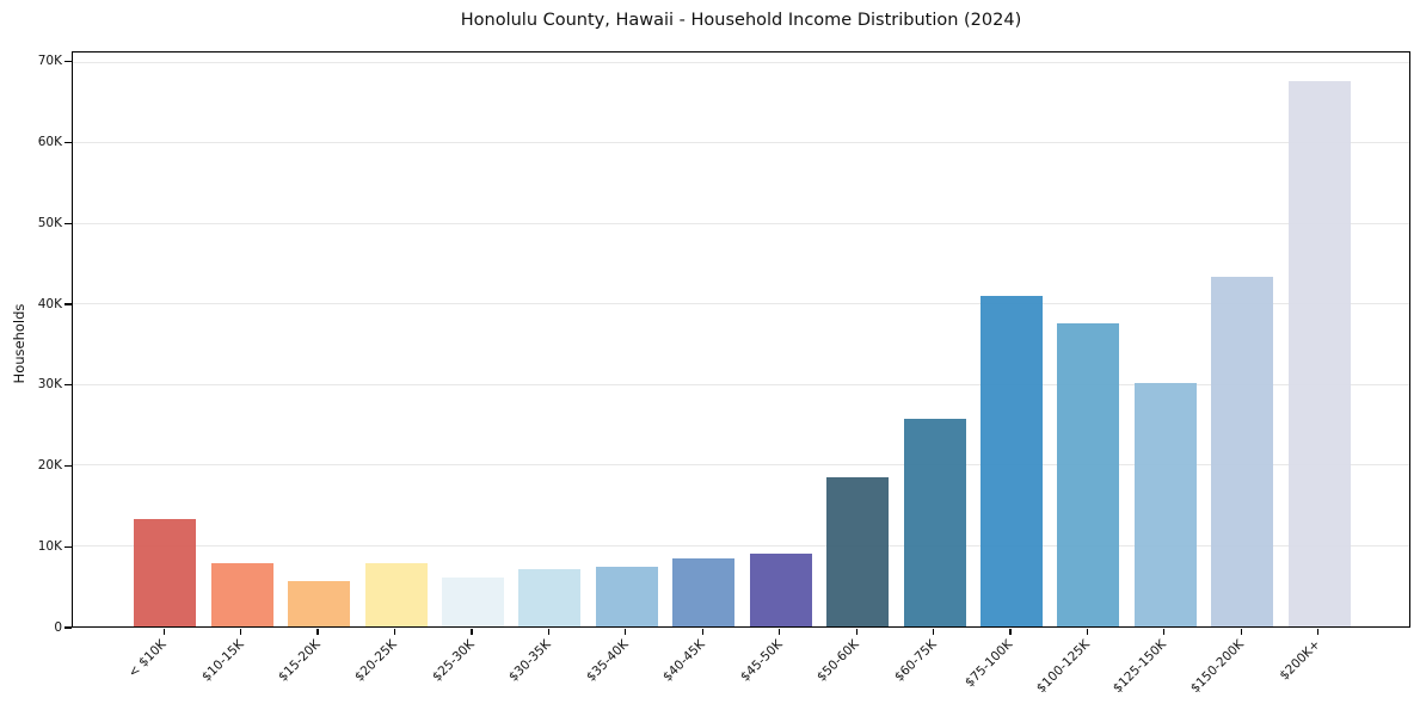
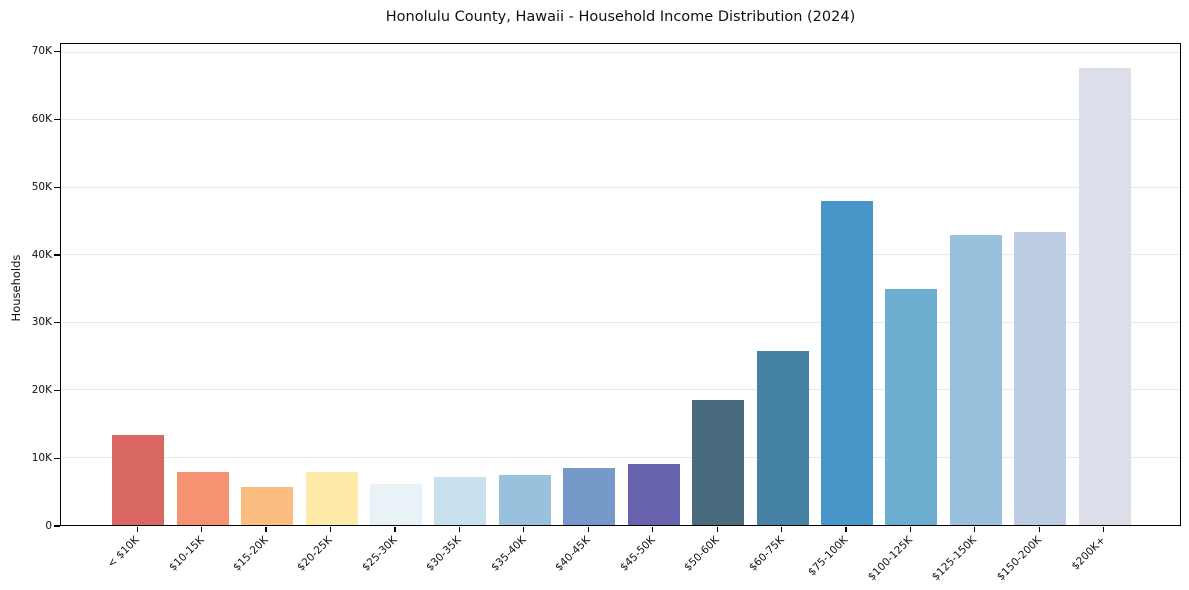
$75-100K: 41K -> 48K
$100-125K: 38K -> 35K
$125-150K: 30K -> 43K
